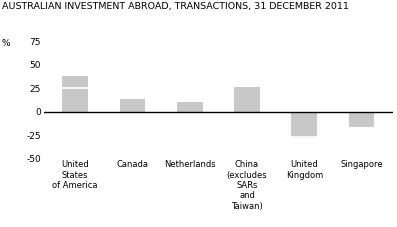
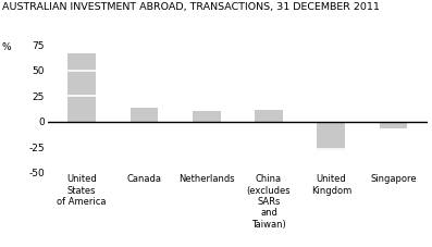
United States of America: 38 -> 67
China (excludes SARs and Taiwan): 26 -> 11
Singapore: -16 -> -7
